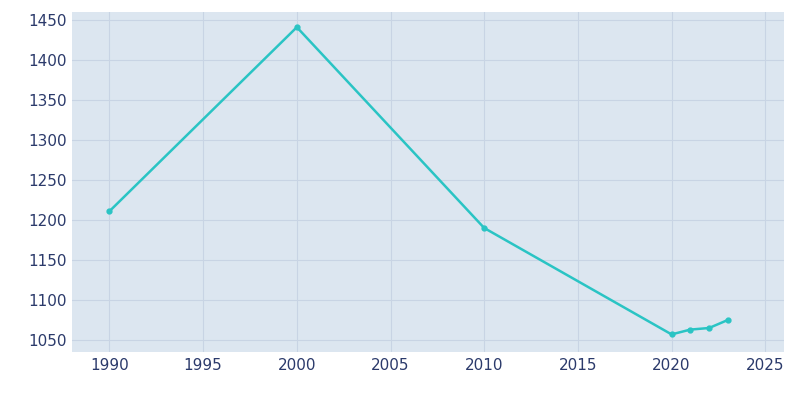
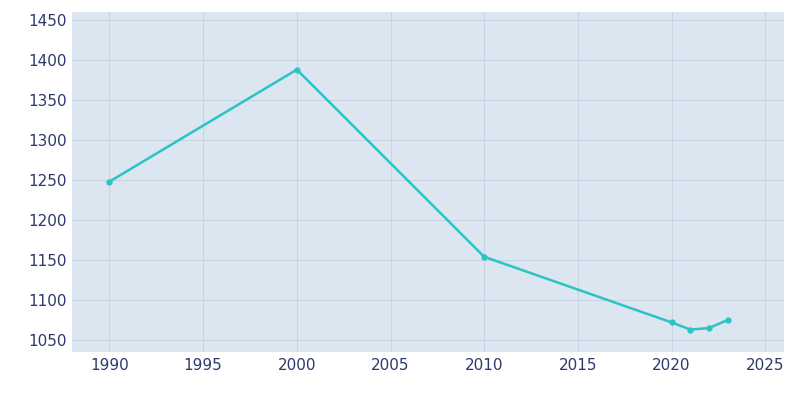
1990: 1211 -> 1248
2000: 1441 -> 1388
2010: 1190 -> 1154
2020: 1057 -> 1072
